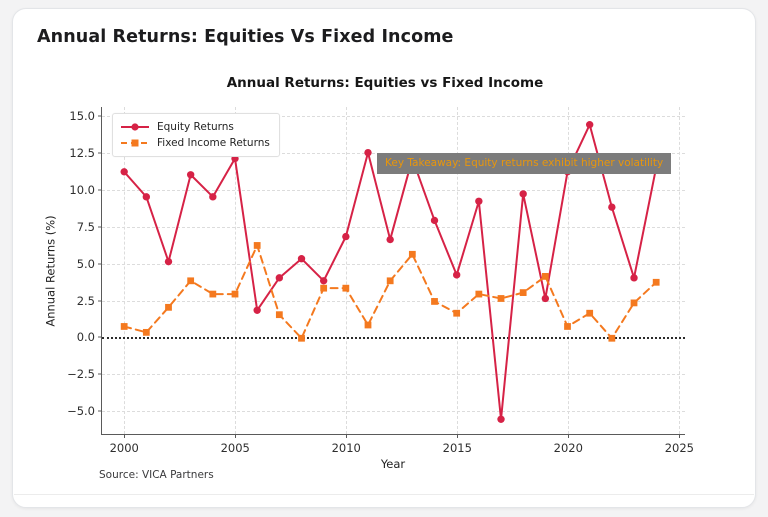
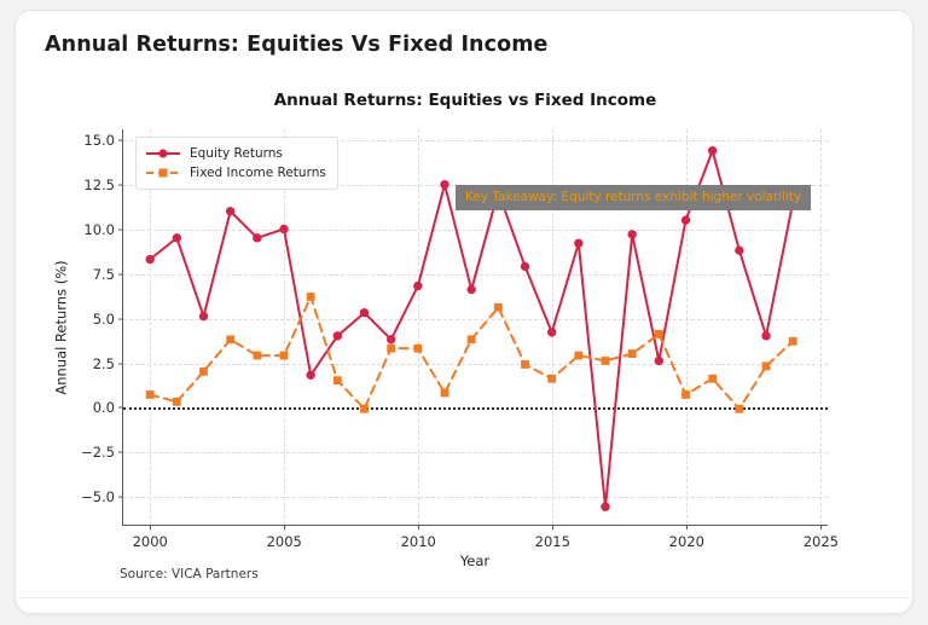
Equity Returns/2000: 11.2 -> 8.3
Equity Returns/2005: 12.1 -> 10.0
Equity Returns/2020: 11.2 -> 10.5
